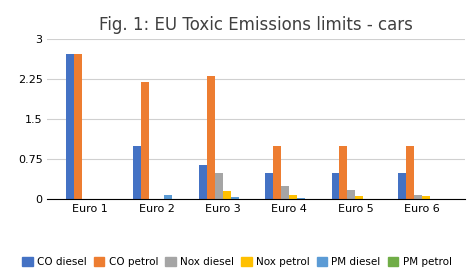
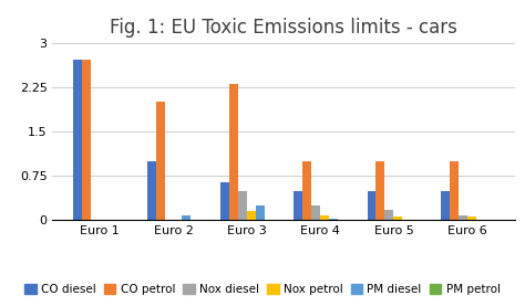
CO petrol/Euro 2: 2.20 -> 2.00
PM diesel/Euro 3: 0.05 -> 0.26
